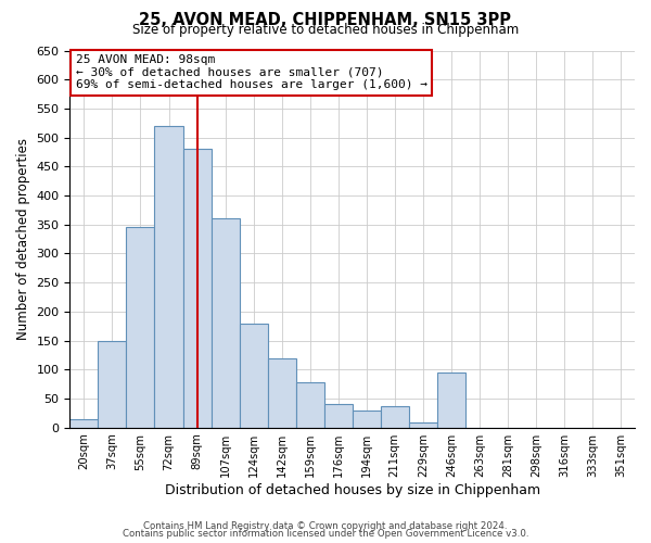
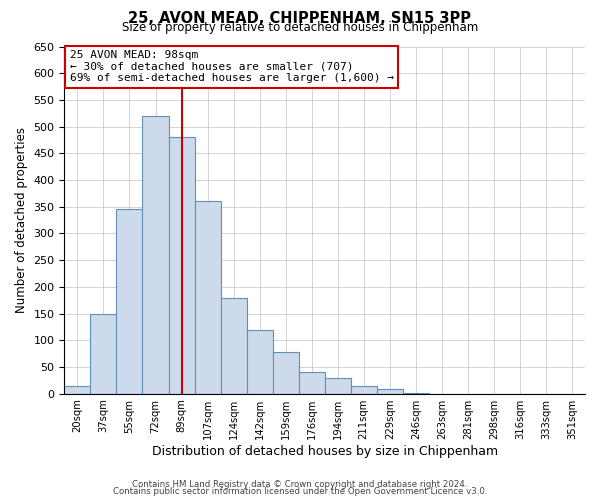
211sqm: 36 -> 15
246sqm: 94 -> 2
